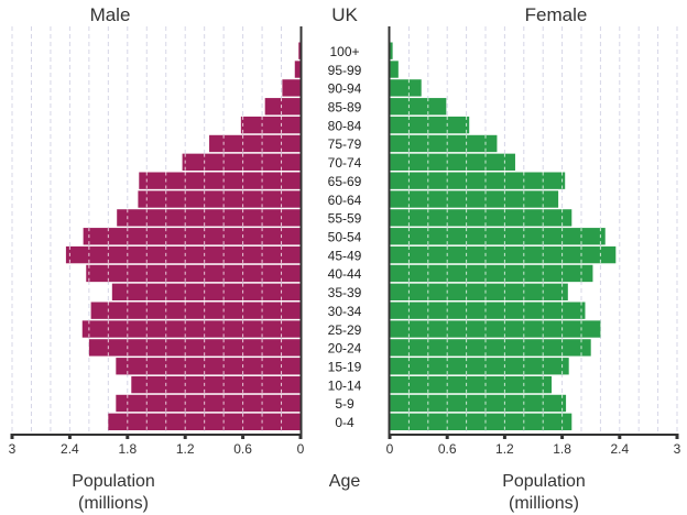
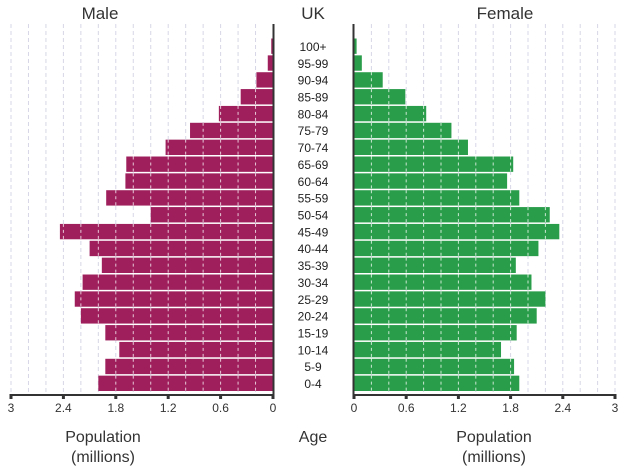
Male/50-54: 2.3 -> 1.4
Male/40-44: 2.2 -> 2.1
